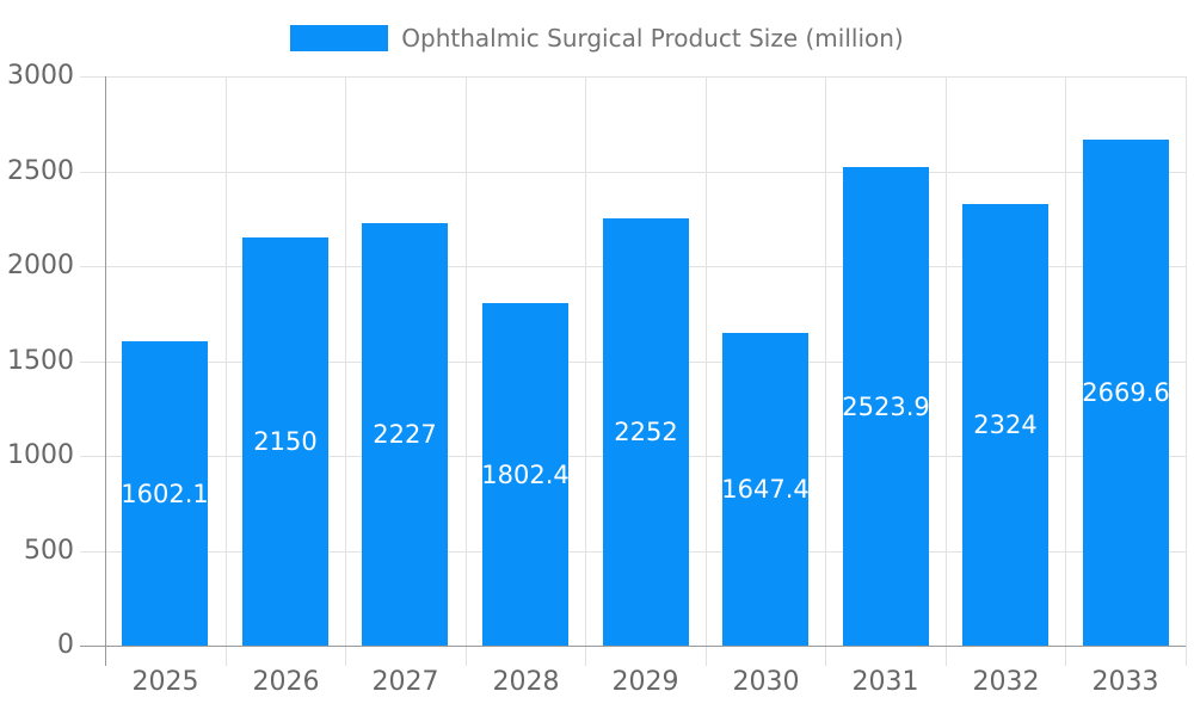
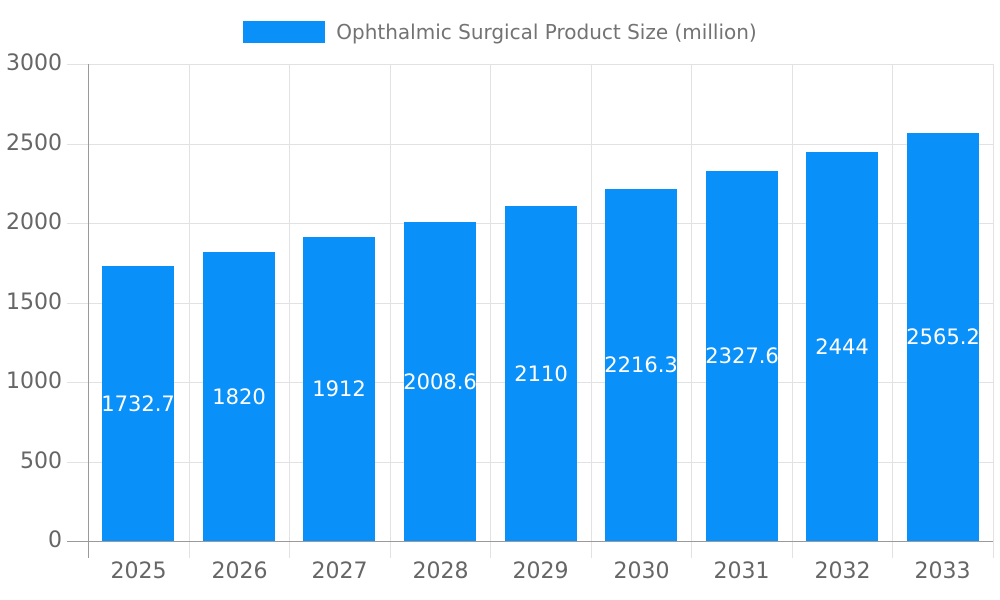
2025: 1602.1 -> 1732.7
2026: 2150 -> 1820
2027: 2227 -> 1912
2028: 1802.4 -> 2008.6
2029: 2252 -> 2110
2030: 1647.4 -> 2216.3
2031: 2523.9 -> 2327.6
2032: 2324 -> 2444
2033: 2669.6 -> 2565.2
